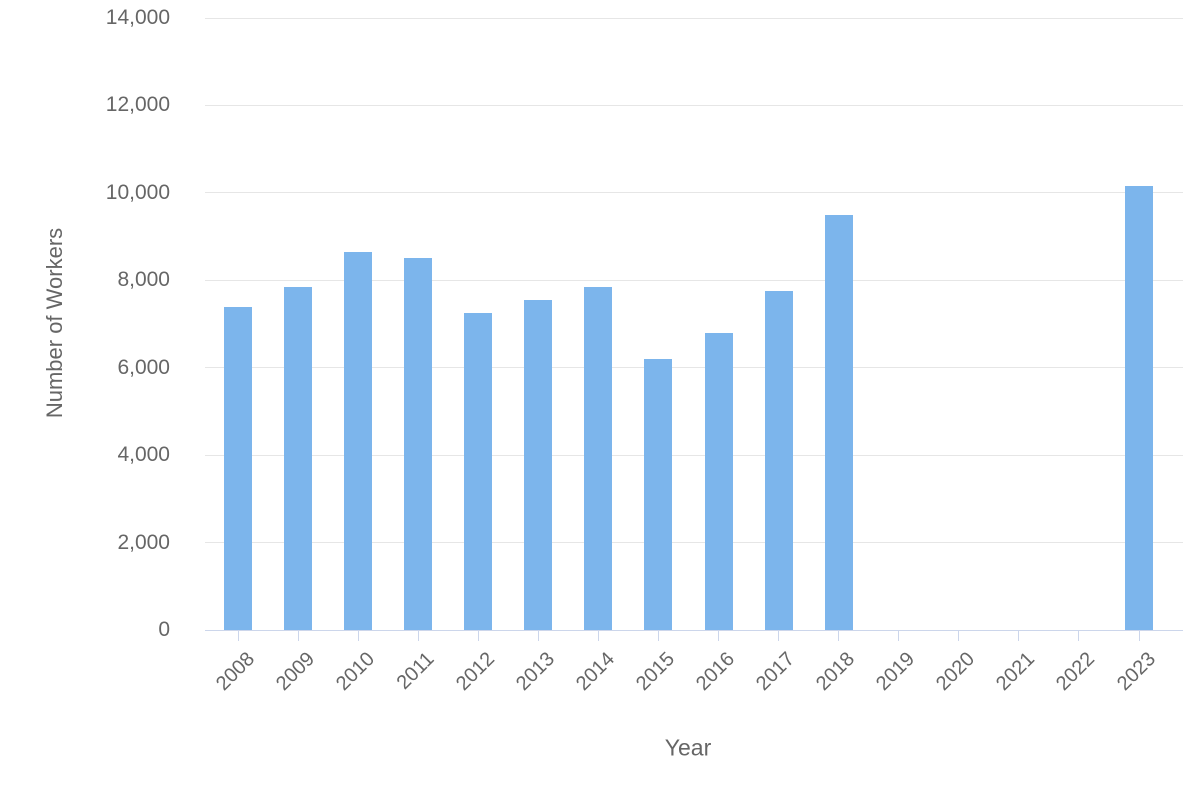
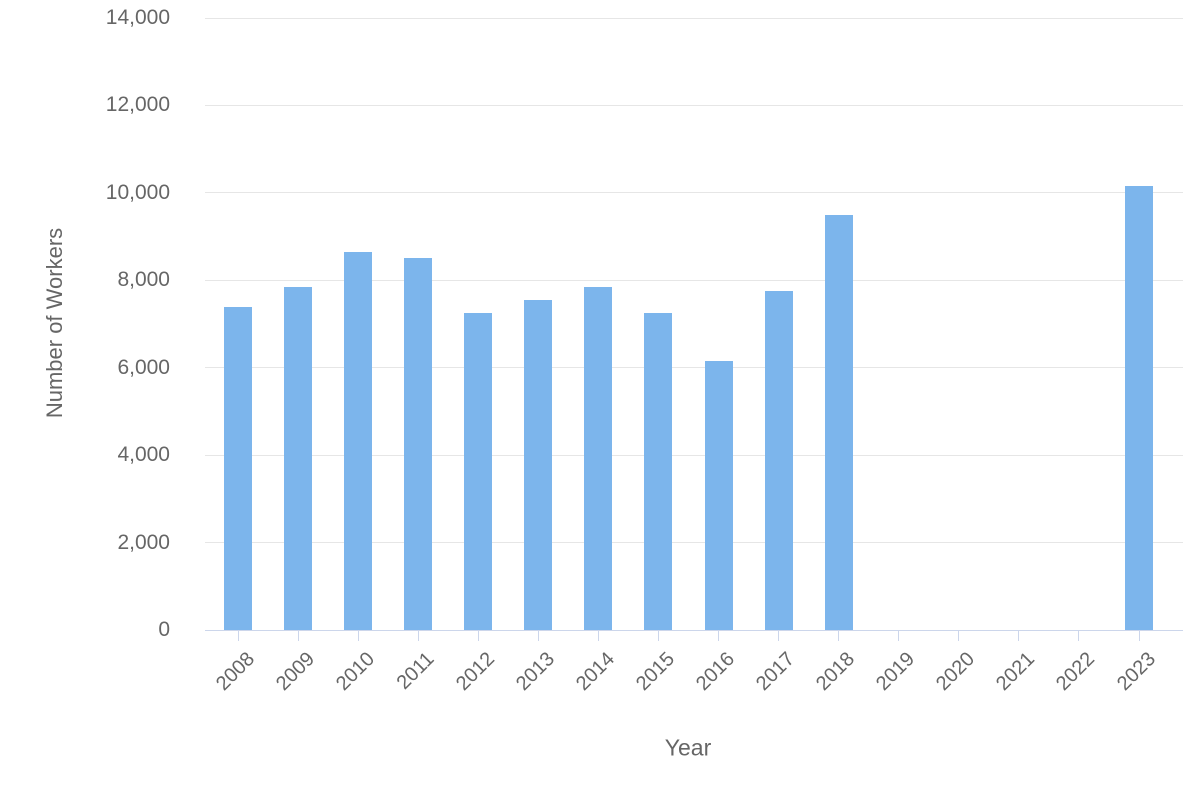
2015: 6200 -> 7200
2016: 6800 -> 6200
